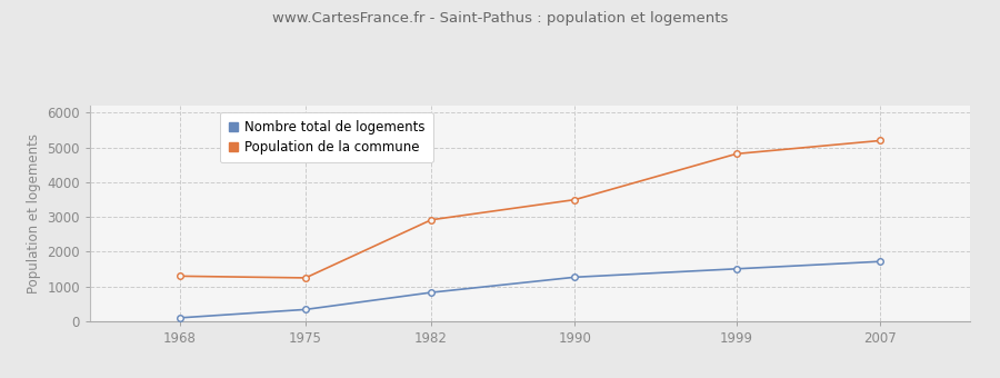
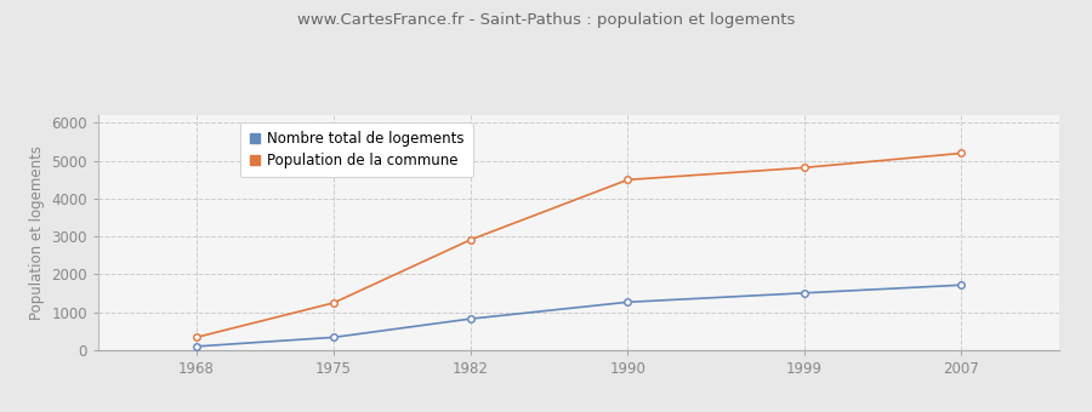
Population de la commune/1968: 1300 -> 340
Population de la commune/1990: 3500 -> 4500
